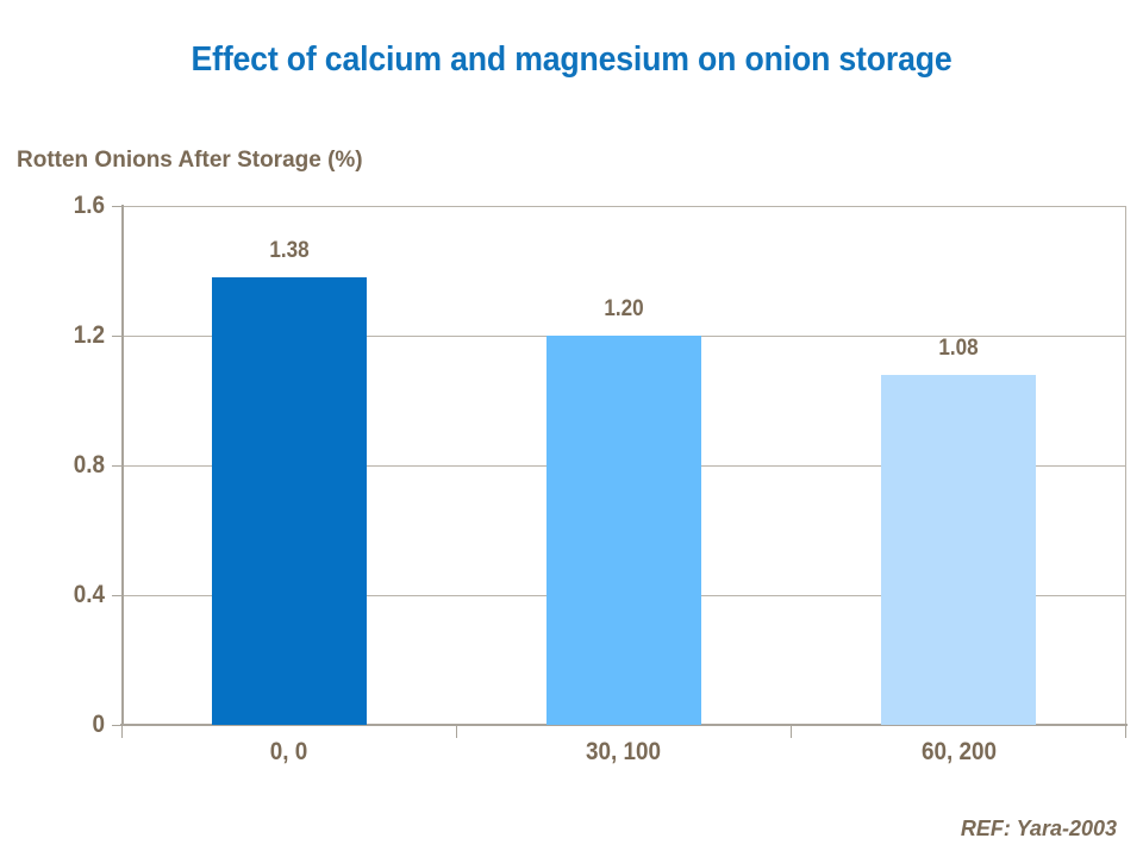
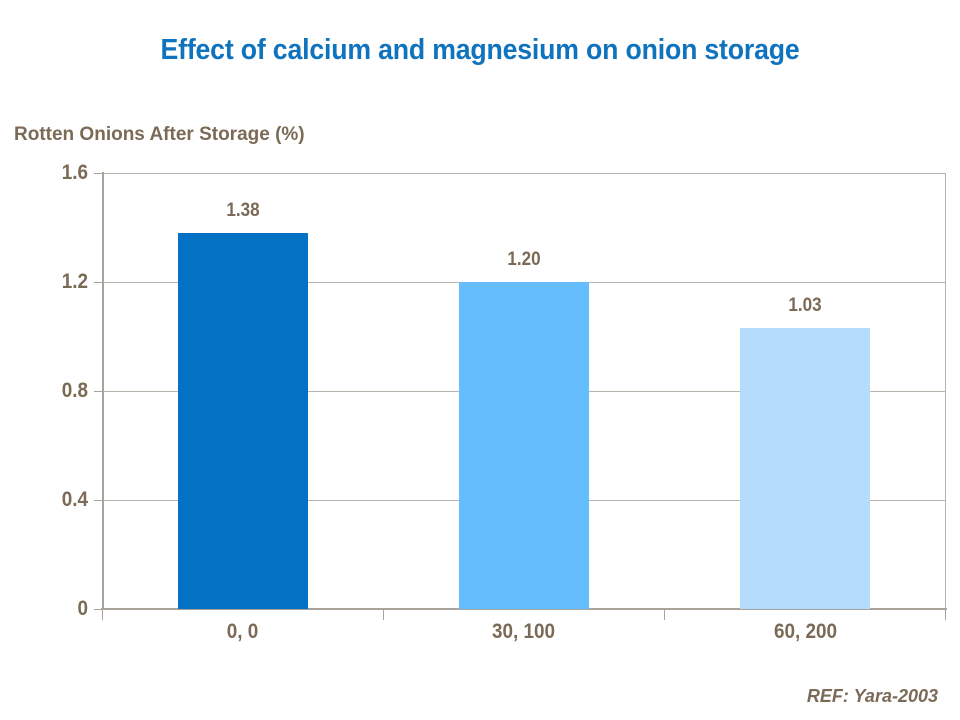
60, 200: 1.08 -> 1.03
